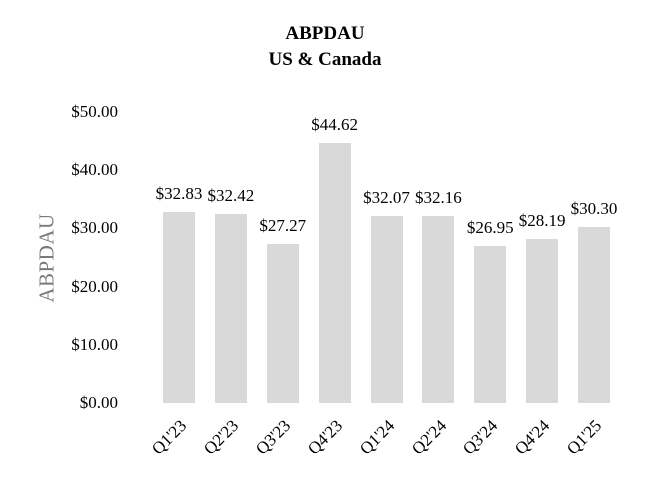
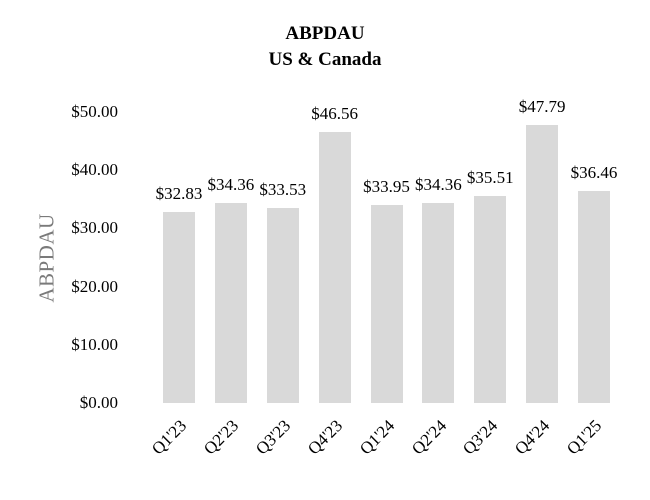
Q2'23: $32.42 -> $34.36
Q3'23: $27.27 -> $33.53
Q4'23: $44.62 -> $46.56
Q1'24: $32.07 -> $33.95
Q2'24: $32.16 -> $34.36
Q3'24: $26.95 -> $35.51
Q4'24: $28.19 -> $47.79
Q1'25: $30.30 -> $36.46
